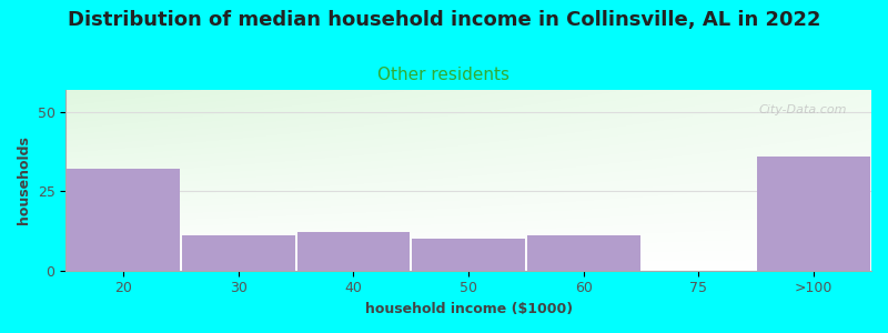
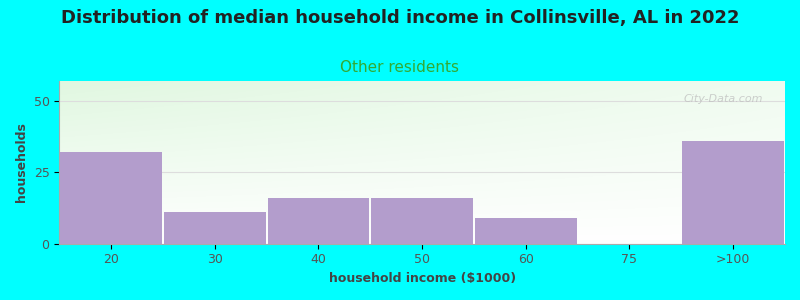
40: 12 -> 16
50: 10 -> 16
60: 11 -> 9
